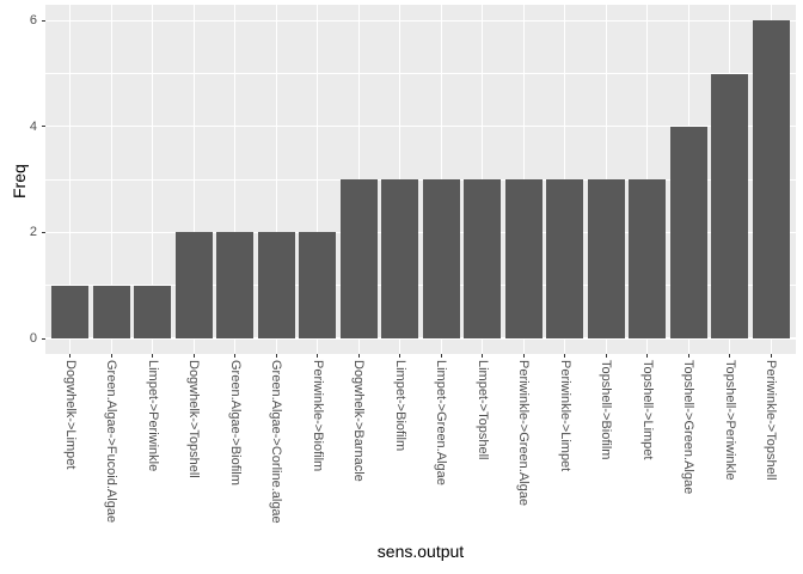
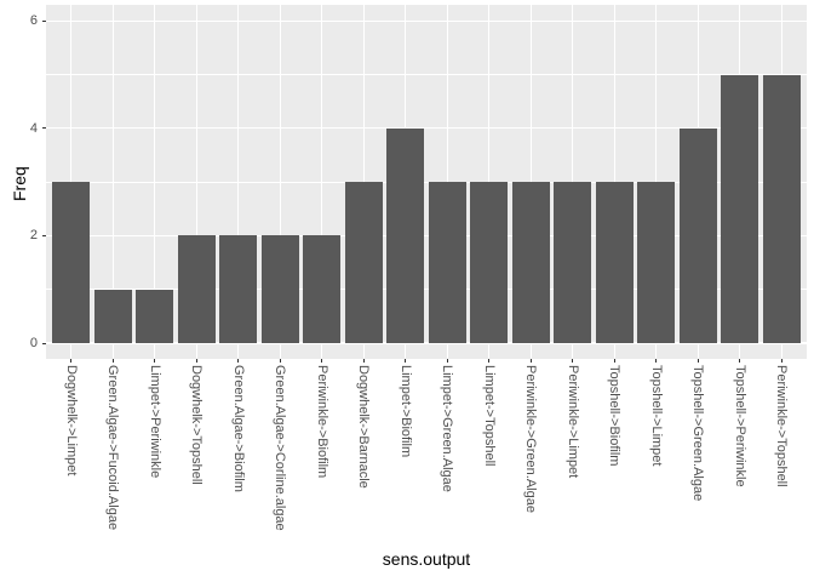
Dogwhelk->Limpet: 1 -> 3
Limpet->Biofilm: 3 -> 4
Periwinkle->Topshell: 6 -> 5
